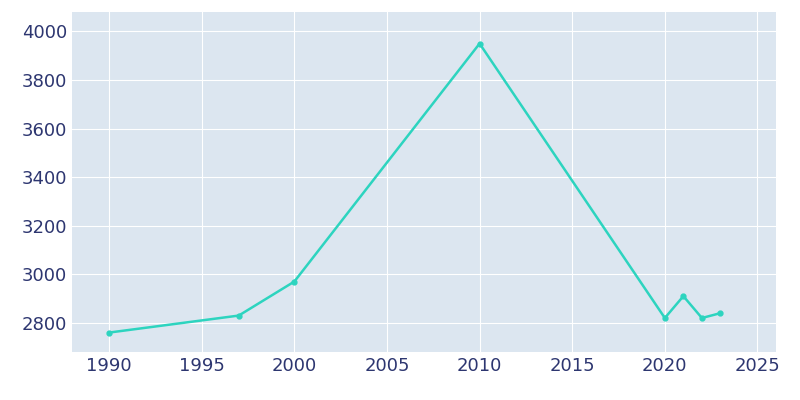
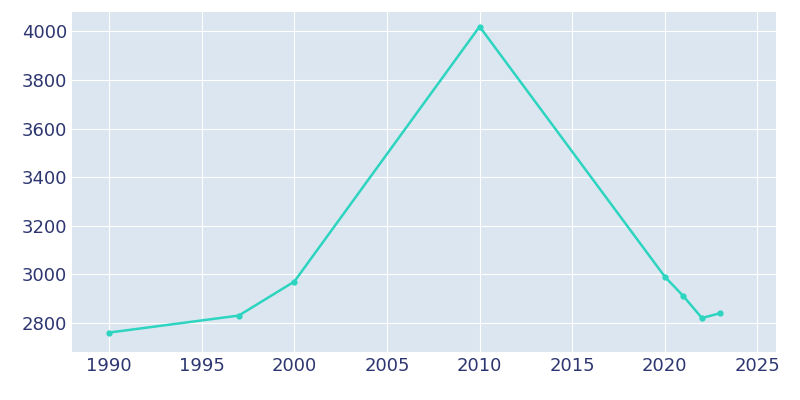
2010: 3950 -> 4020
2020: 2820 -> 2990
